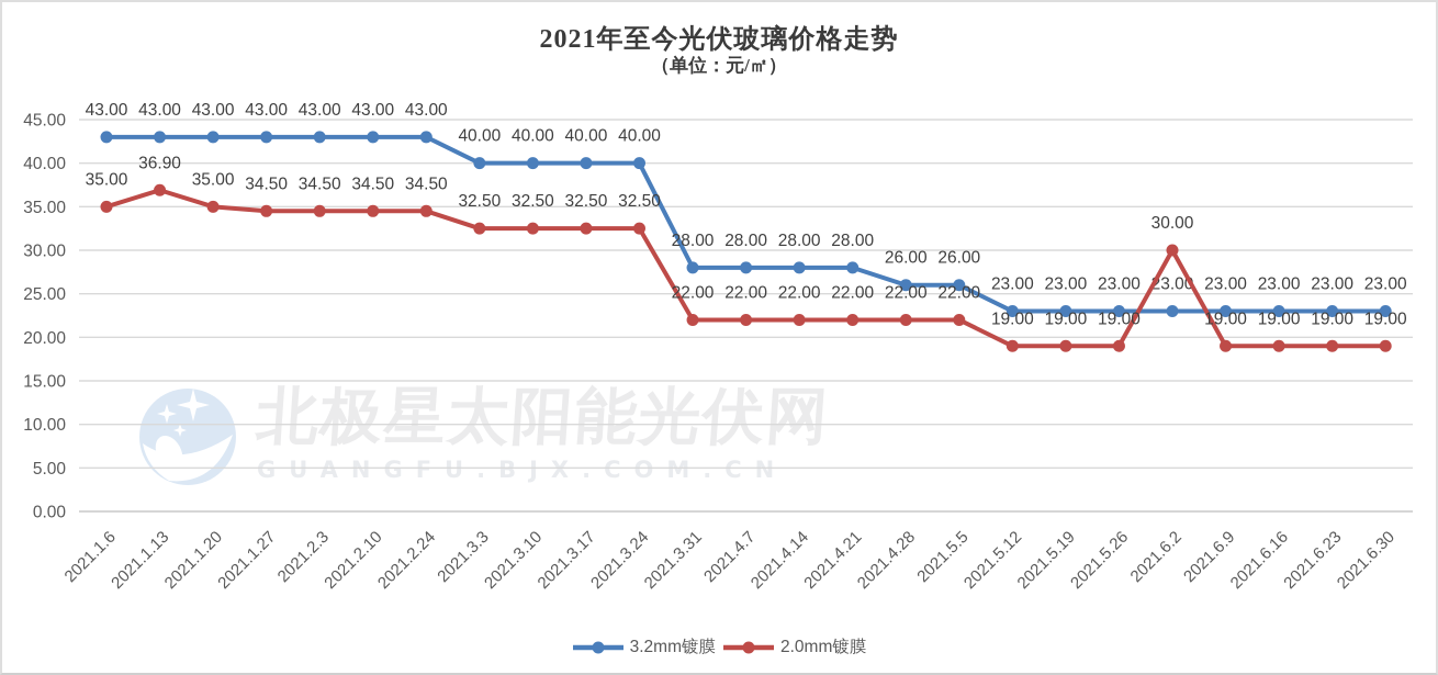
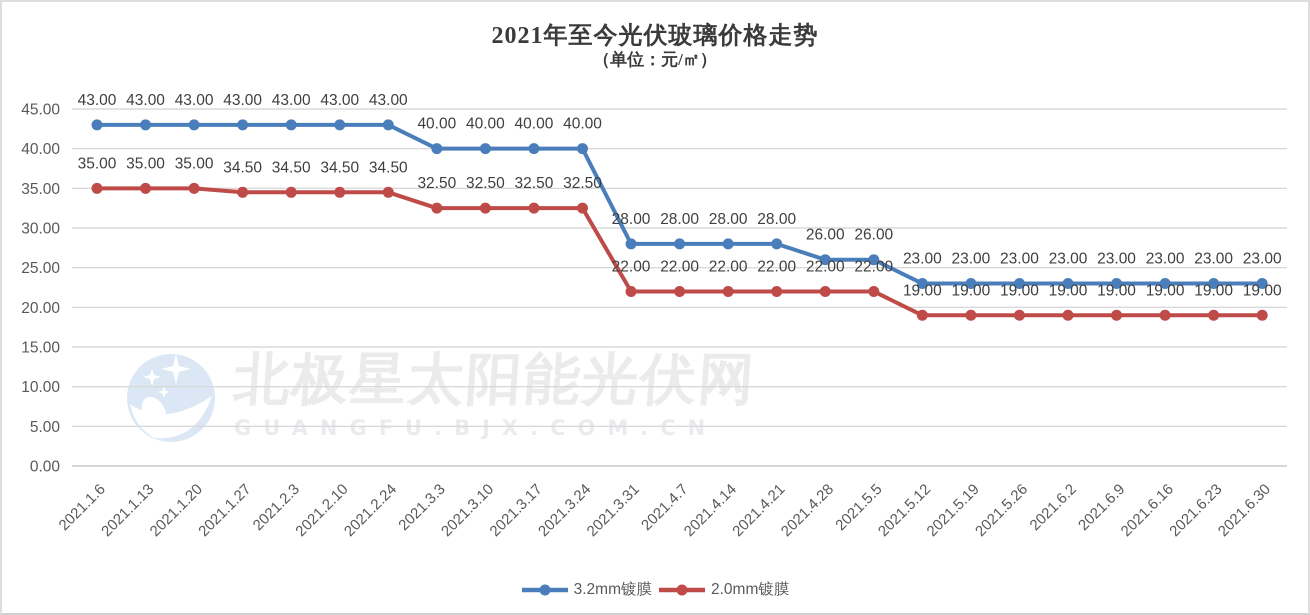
2.0mm镀膜/2021.1.13: 36.90 -> 35.00
2.0mm镀膜/2021.6.2: 30.00 -> 19.00
